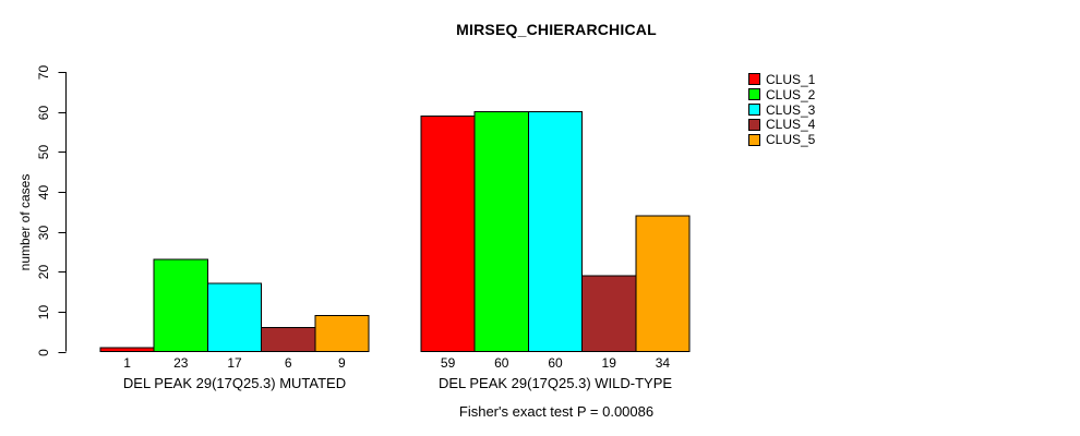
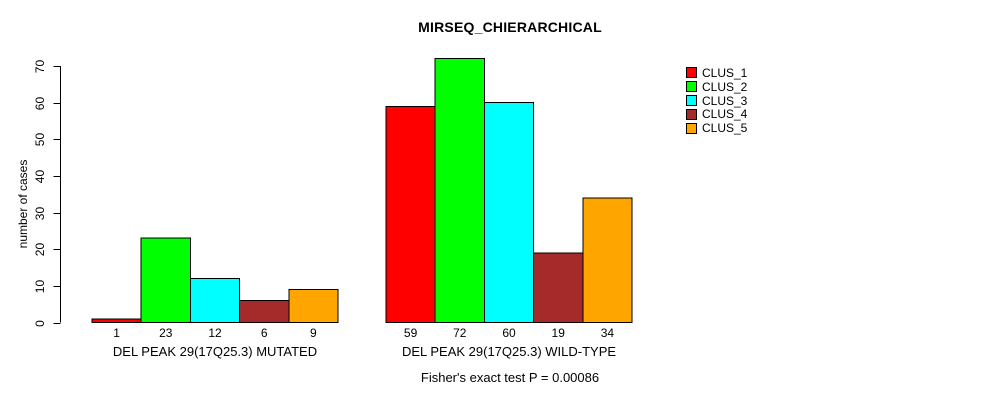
CLUS_3/DEL PEAK 29(17Q25.3) MUTATED: 17 -> 12
CLUS_2/DEL PEAK 29(17Q25.3) WILD-TYPE: 60 -> 72
